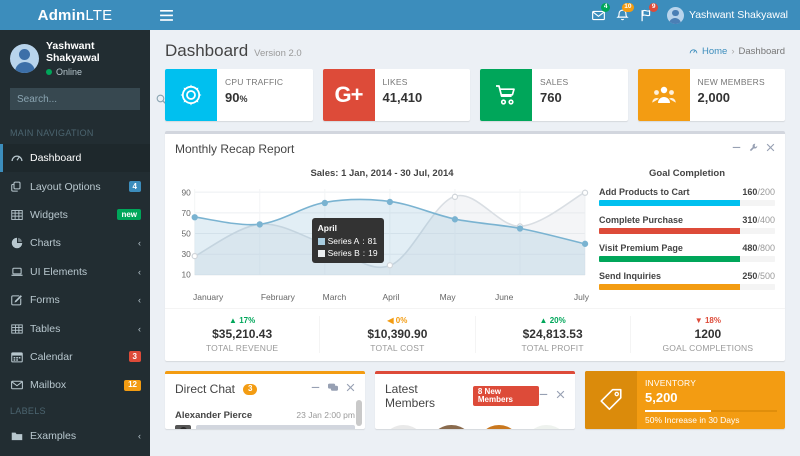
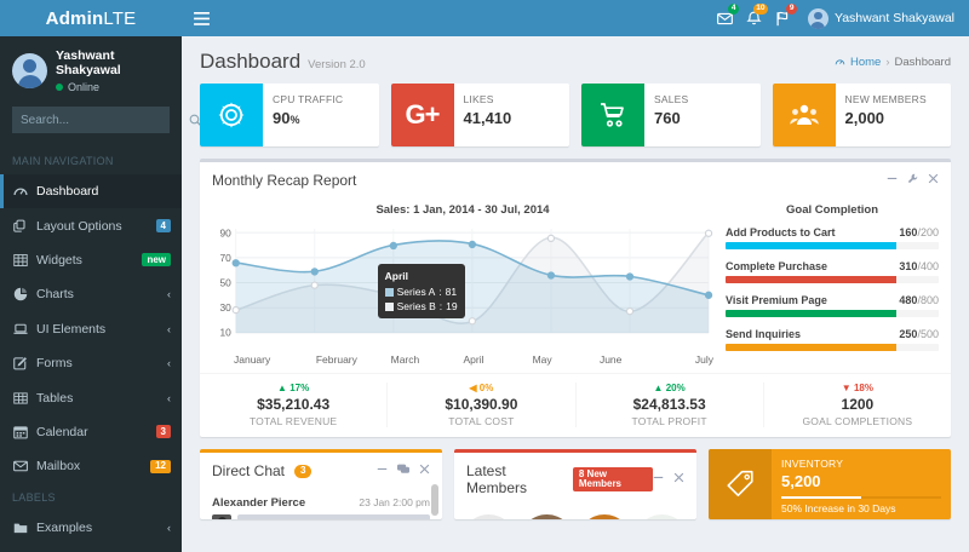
Series B/February: 59 -> 48
Series A/May: 64 -> 56
Series B/June: 57 -> 27
